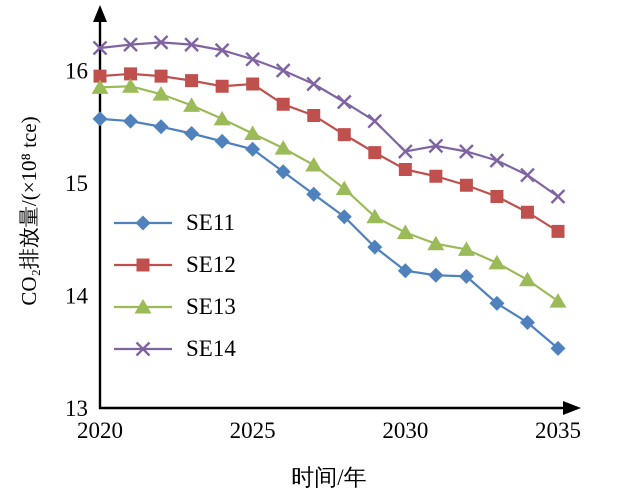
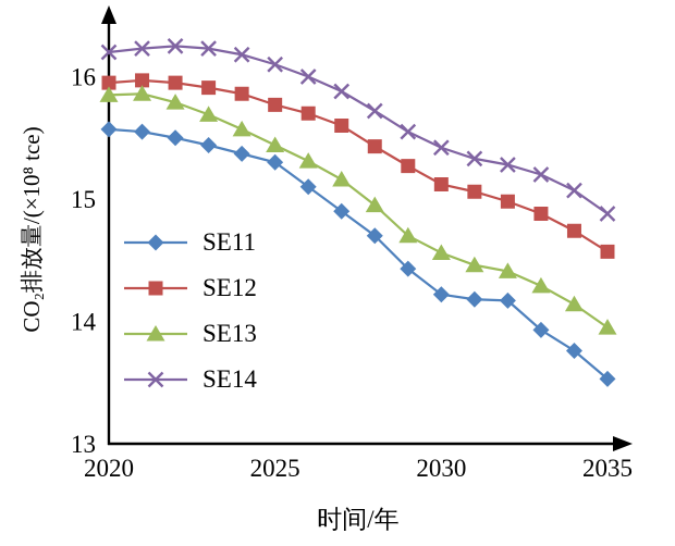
SE12/2025: 15.88 -> 15.77
SE14/2030: 15.28 -> 15.42
